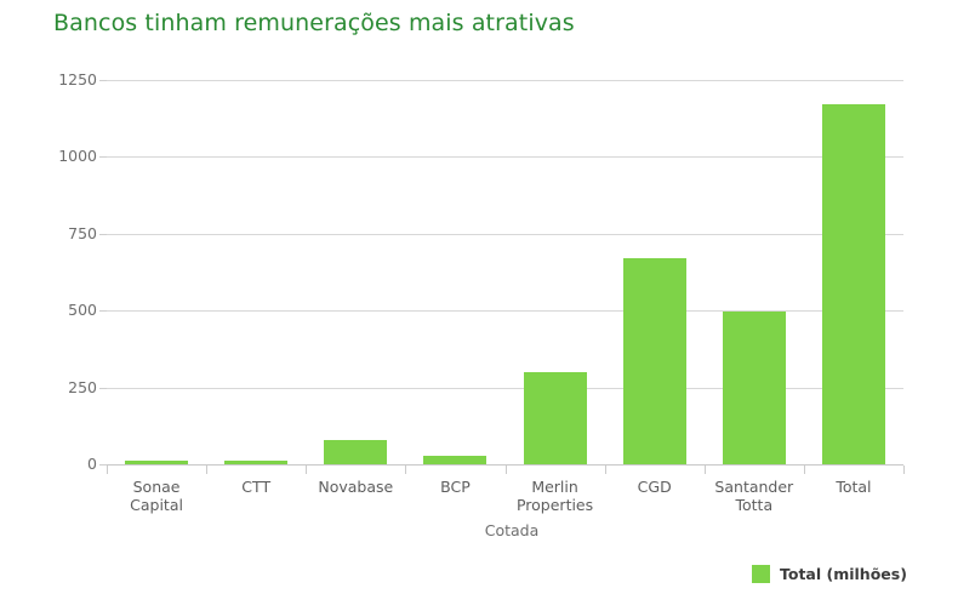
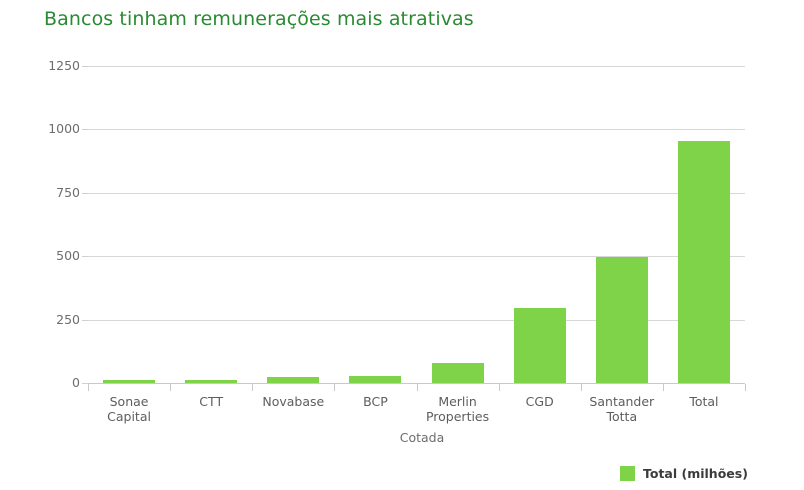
Novabase: 80 -> 20
Merlin Properties: 300 -> 80
CGD: 670 -> 300
Total: 1170 -> 960
